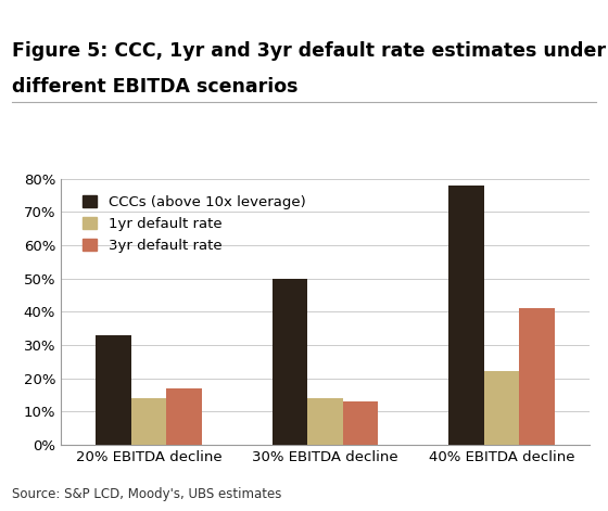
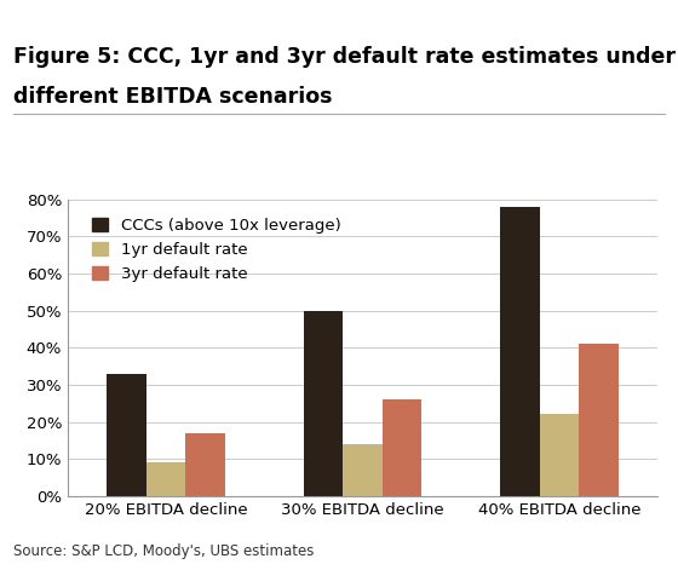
1yr default rate/20% EBITDA decline: 14% -> 9%
3yr default rate/30% EBITDA decline: 13% -> 26%
